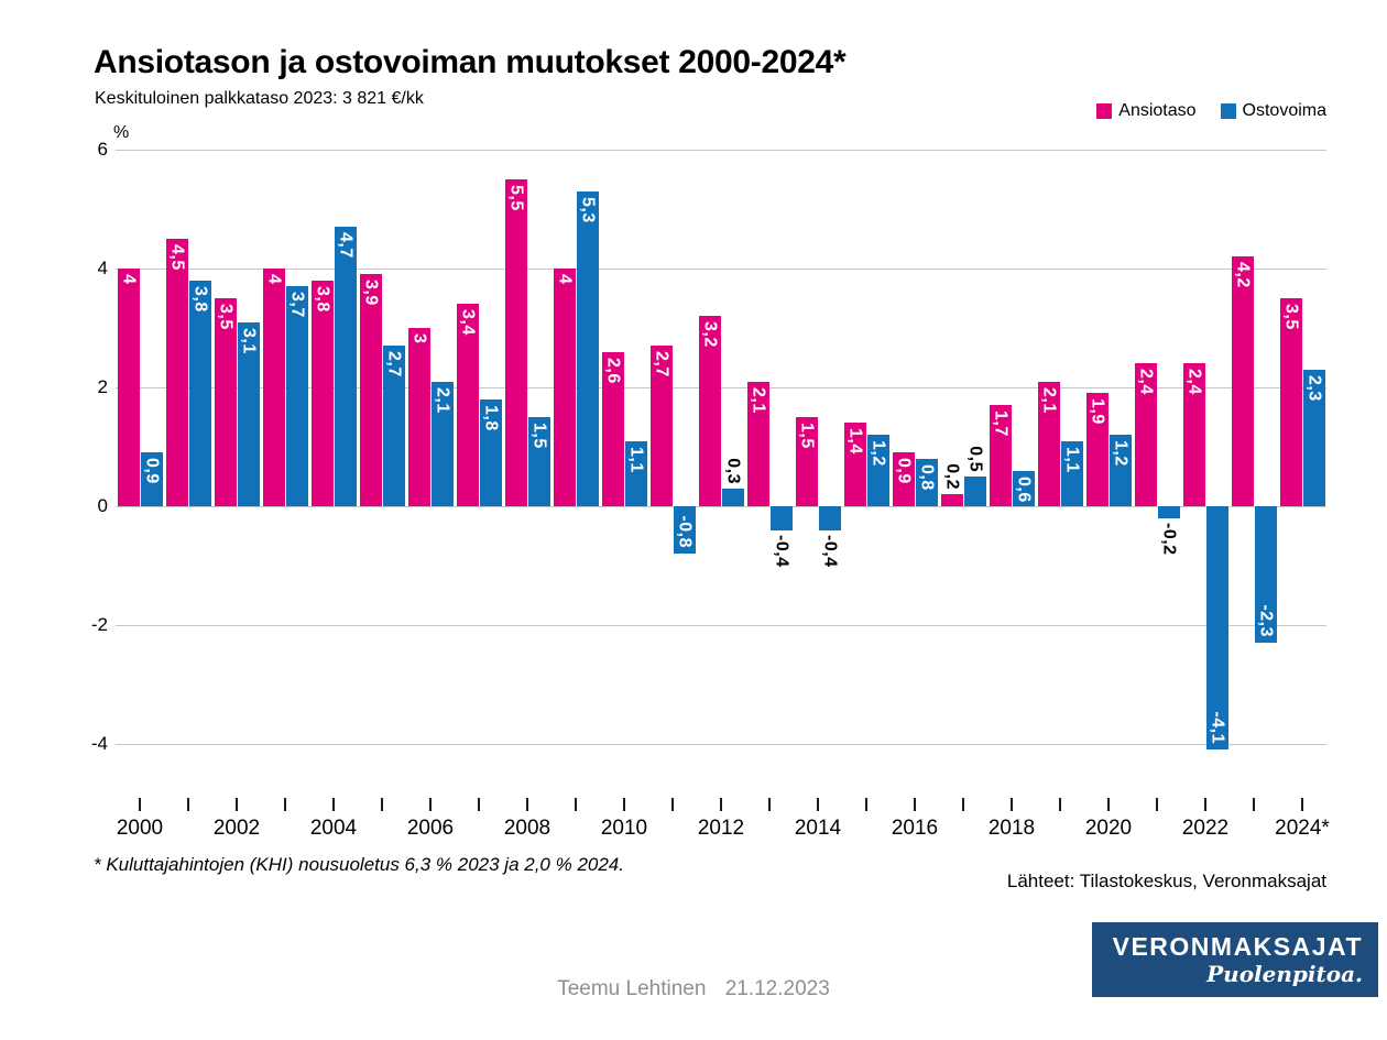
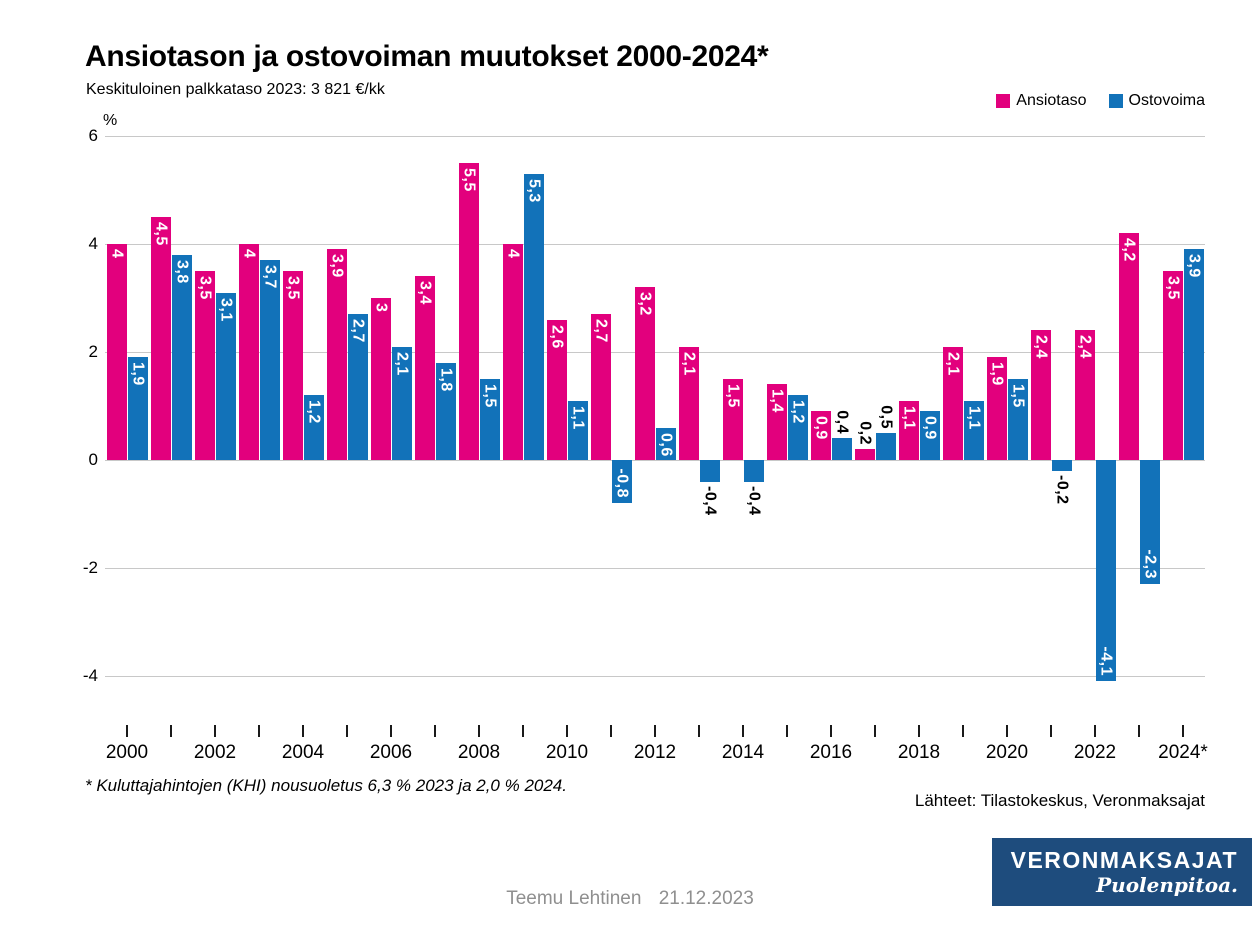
Ostovoima/2000: 0,9 -> 1,9
Ansiotaso/2004: 3,8 -> 3,5
Ostovoima/2004: 4,7 -> 1,2
Ostovoima/2012: 0,3 -> 0,6
Ostovoima/2016: 0,8 -> 0,4
Ansiotaso/2018: 1,7 -> 1,1
Ostovoima/2018: 0,6 -> 0,9
Ostovoima/2020: 1,2 -> 1,5
Ostovoima/2024*: 2,3 -> 3,9
